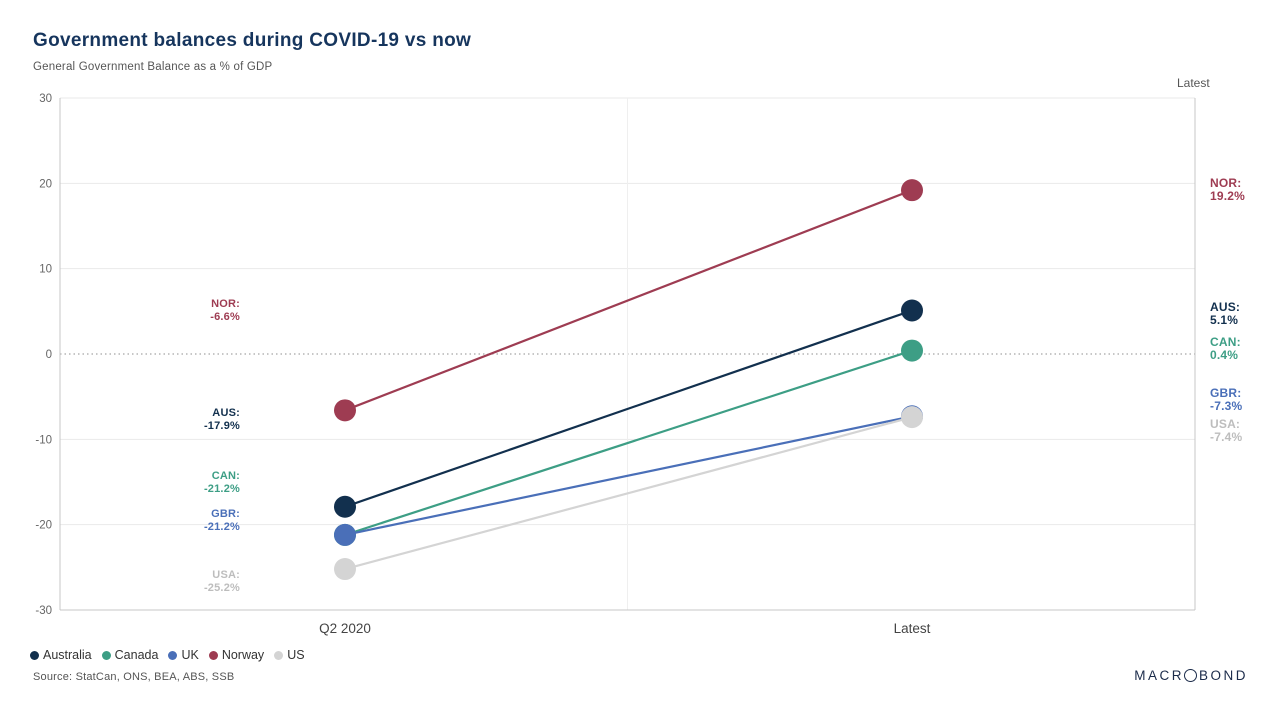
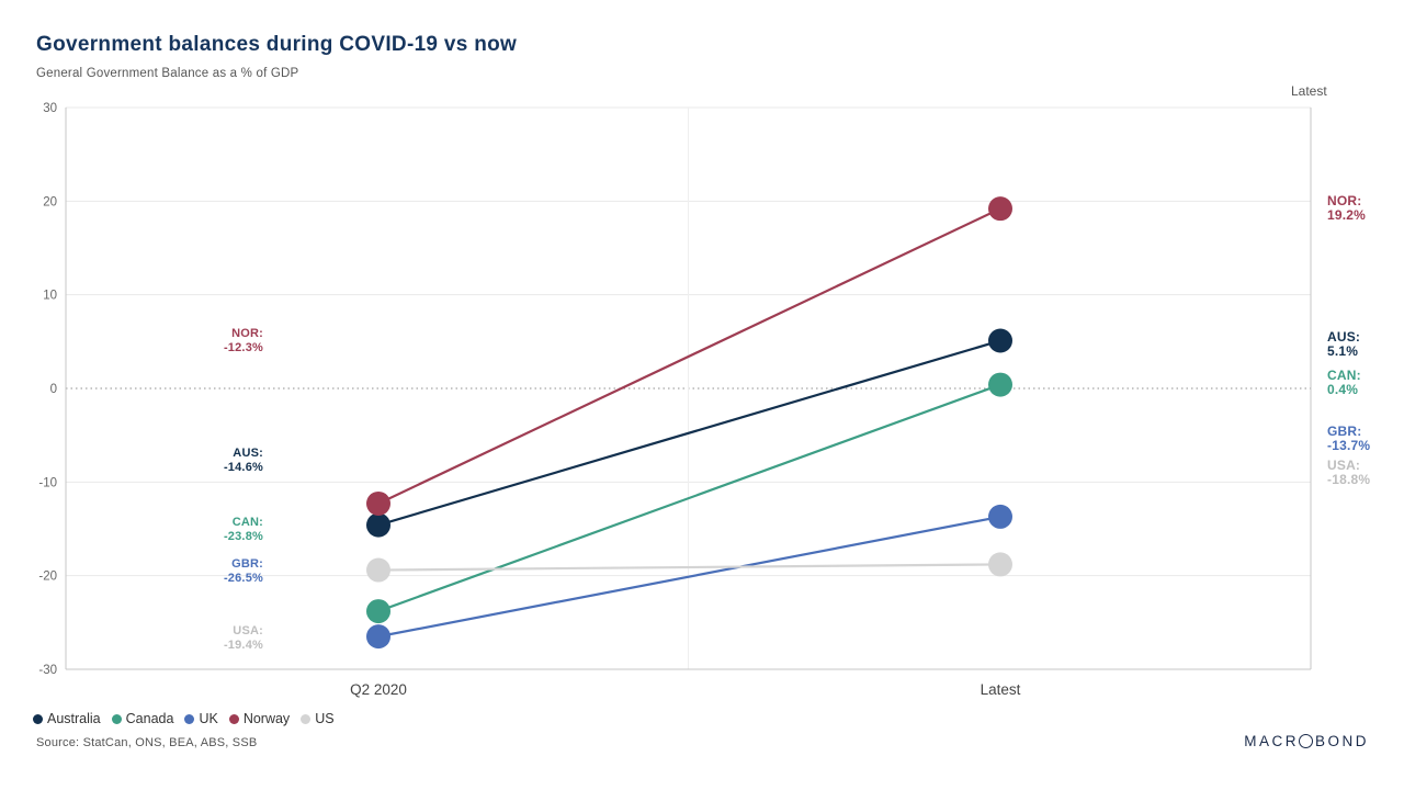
Australia/Q2 2020: -17.9% -> -14.6%
Canada/Q2 2020: -21.2% -> -23.8%
UK/Q2 2020: -21.2% -> -26.5%
Norway/Q2 2020: -6.6% -> -12.3%
US/Q2 2020: -25.2% -> -19.4%
UK/Latest: -7.3% -> -13.7%
US/Latest: -7.4% -> -18.8%
